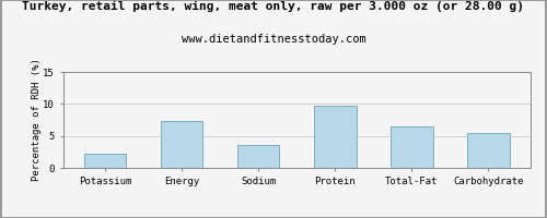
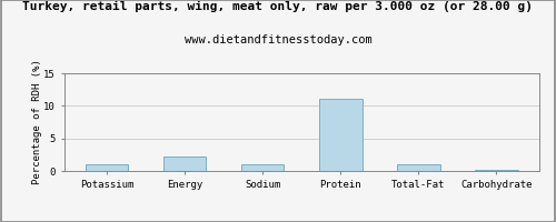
Potassium: 2.2 -> 1.0
Energy: 7.4 -> 2.2
Sodium: 3.6 -> 1.0
Protein: 9.8 -> 11.1
Total-Fat: 6.4 -> 1.0
Carbohydrate: 5.4 -> 0.1
